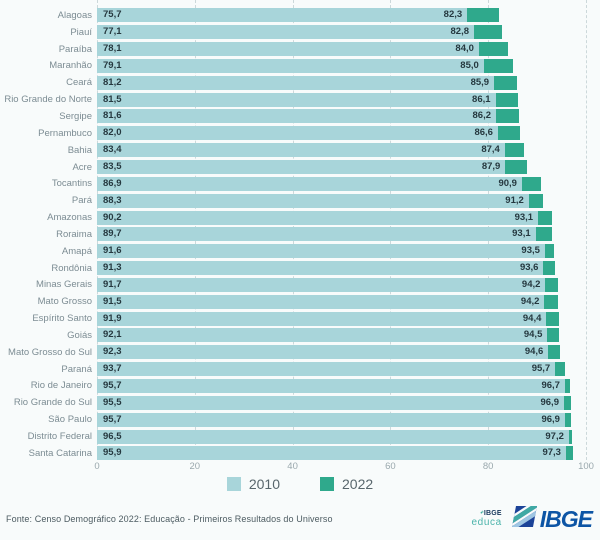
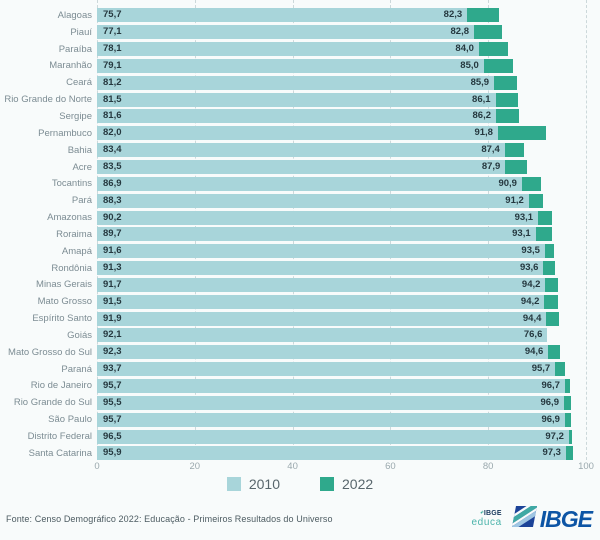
2022/Pernambuco: 86,6 -> 91,8
2022/Goiás: 94,5 -> 76,6
